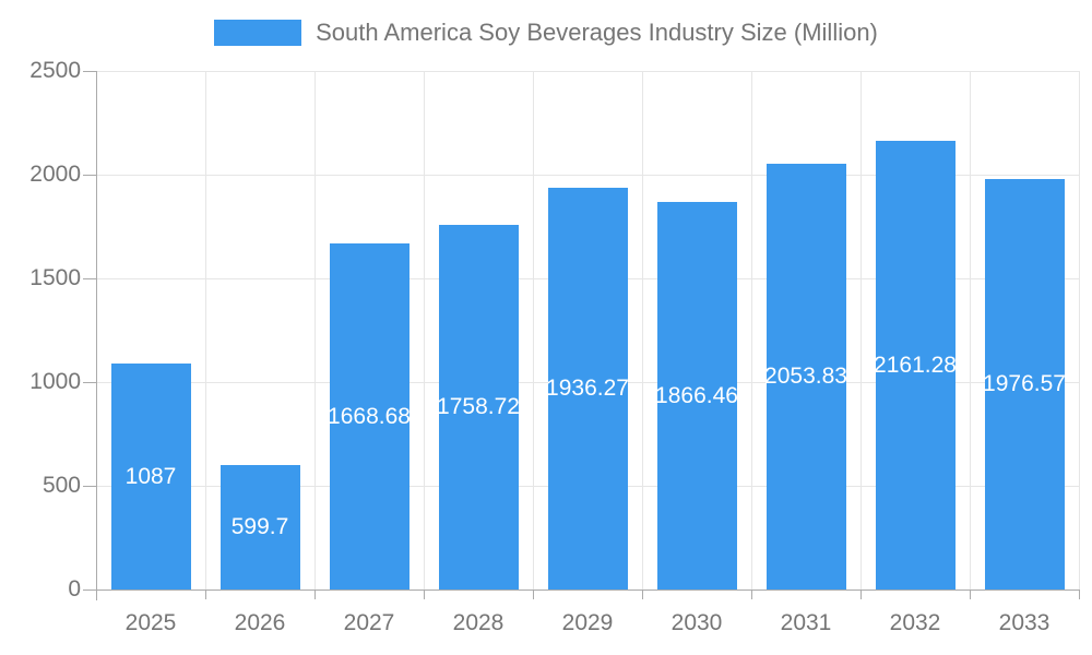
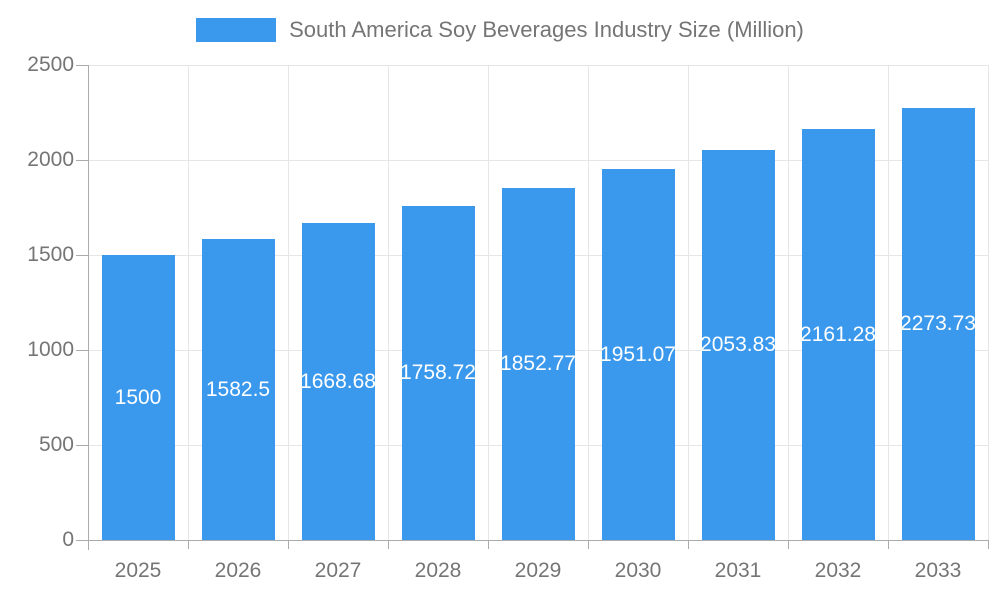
2025: 1087 -> 1500
2026: 599.7 -> 1582.5
2029: 1936.27 -> 1852.77
2030: 1866.46 -> 1951.07
2033: 1976.57 -> 2273.73
